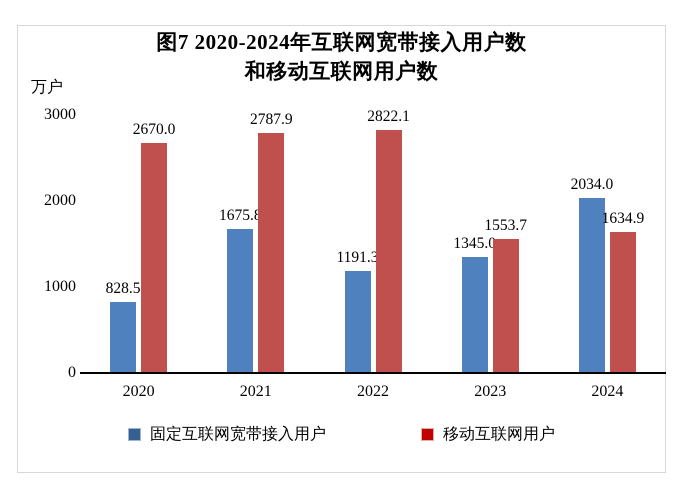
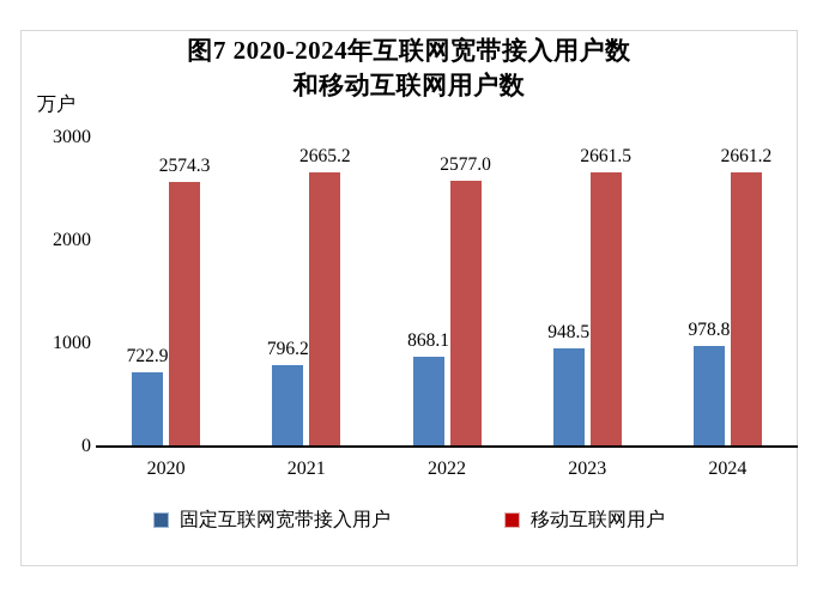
固定互联网宽带接入用户/2020: 828.5 -> 722.9
移动互联网用户/2020: 2670.0 -> 2574.3
固定互联网宽带接入用户/2021: 1675.8 -> 796.2
移动互联网用户/2021: 2787.9 -> 2665.2
固定互联网宽带接入用户/2022: 1191.3 -> 868.1
移动互联网用户/2022: 2822.1 -> 2577.0
固定互联网宽带接入用户/2023: 1345.0 -> 948.5
移动互联网用户/2023: 1553.7 -> 2661.5
固定互联网宽带接入用户/2024: 2034.0 -> 978.8
移动互联网用户/2024: 1634.9 -> 2661.2
